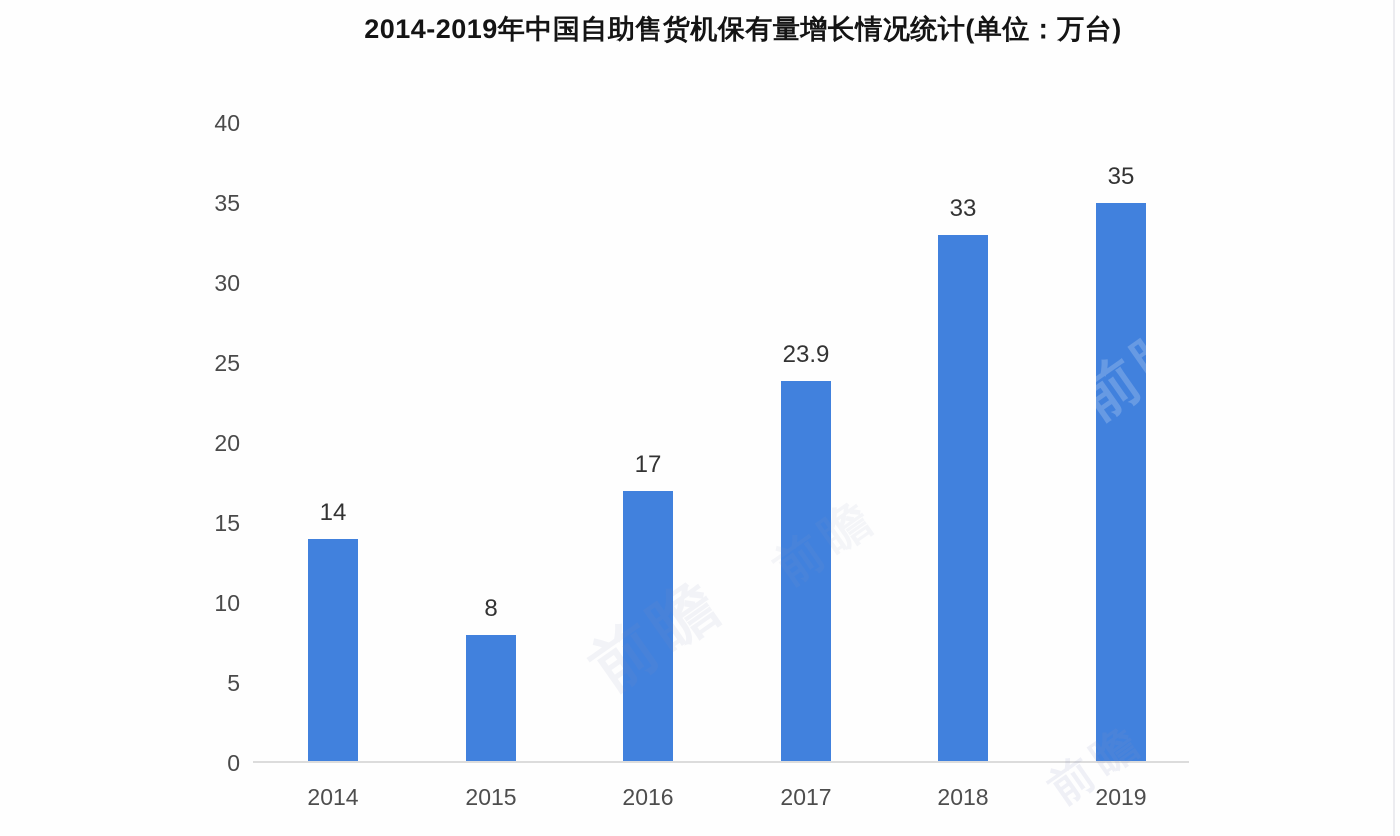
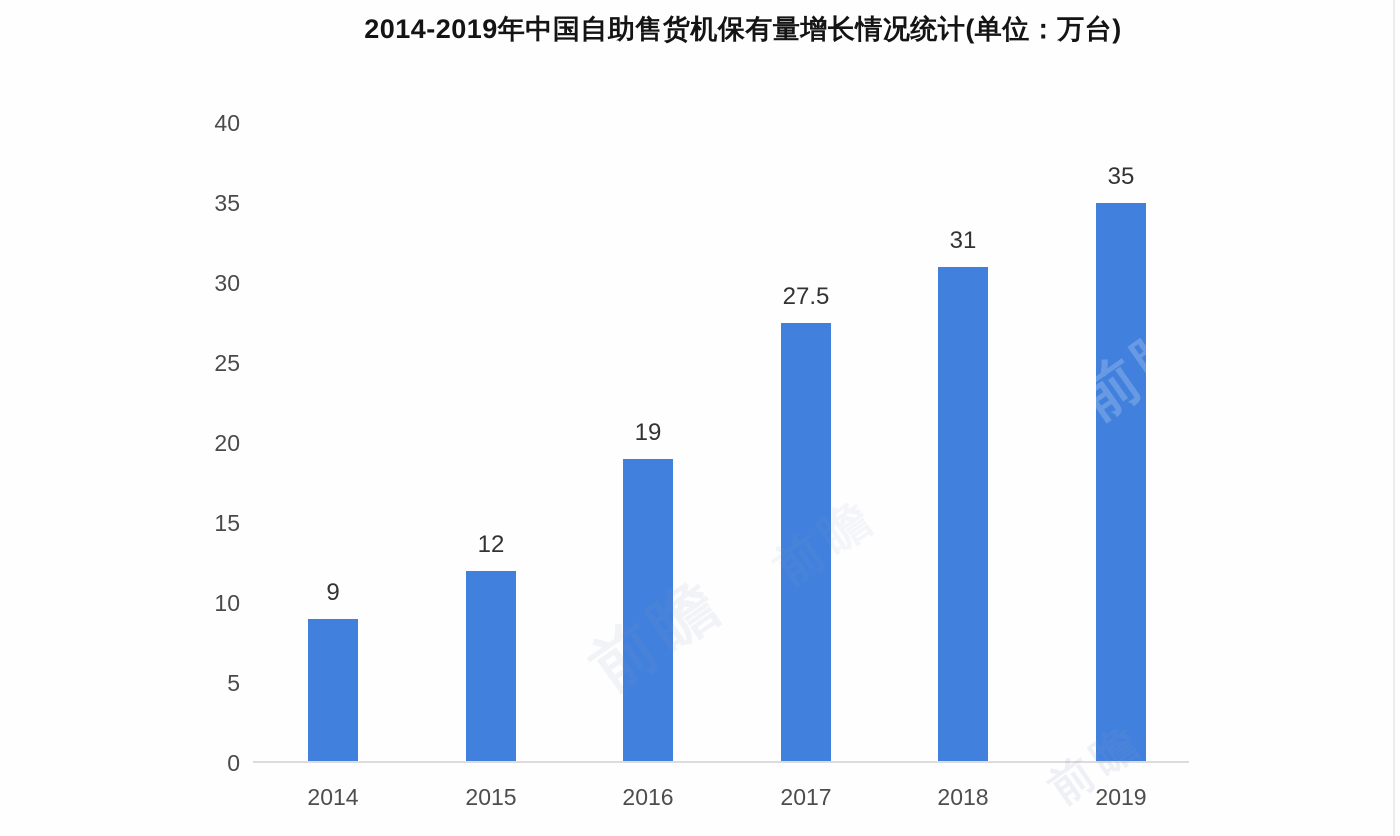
2014: 14 -> 9
2015: 8 -> 12
2016: 17 -> 19
2017: 23.9 -> 27.5
2018: 33 -> 31
